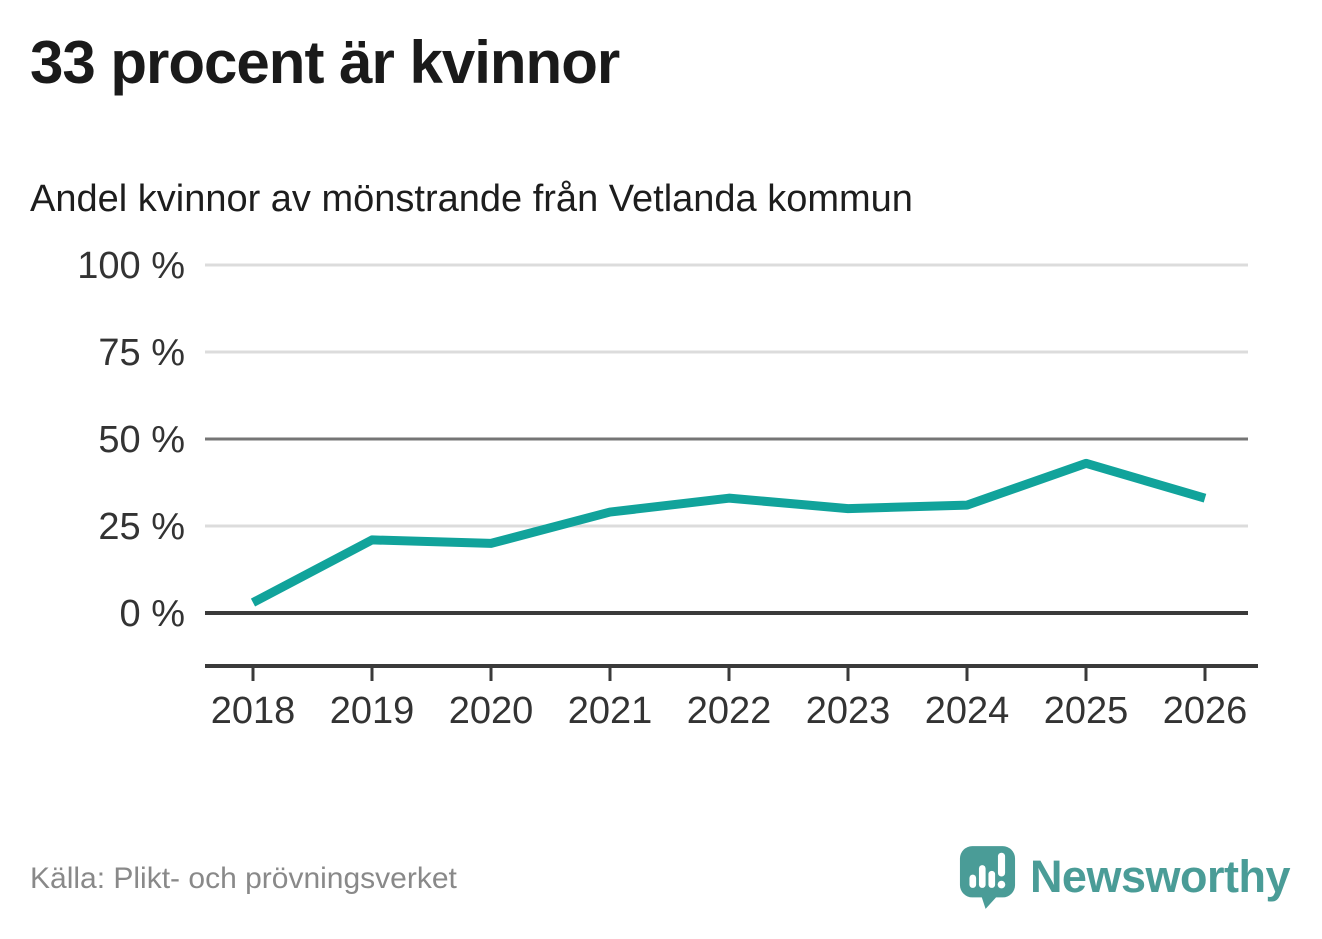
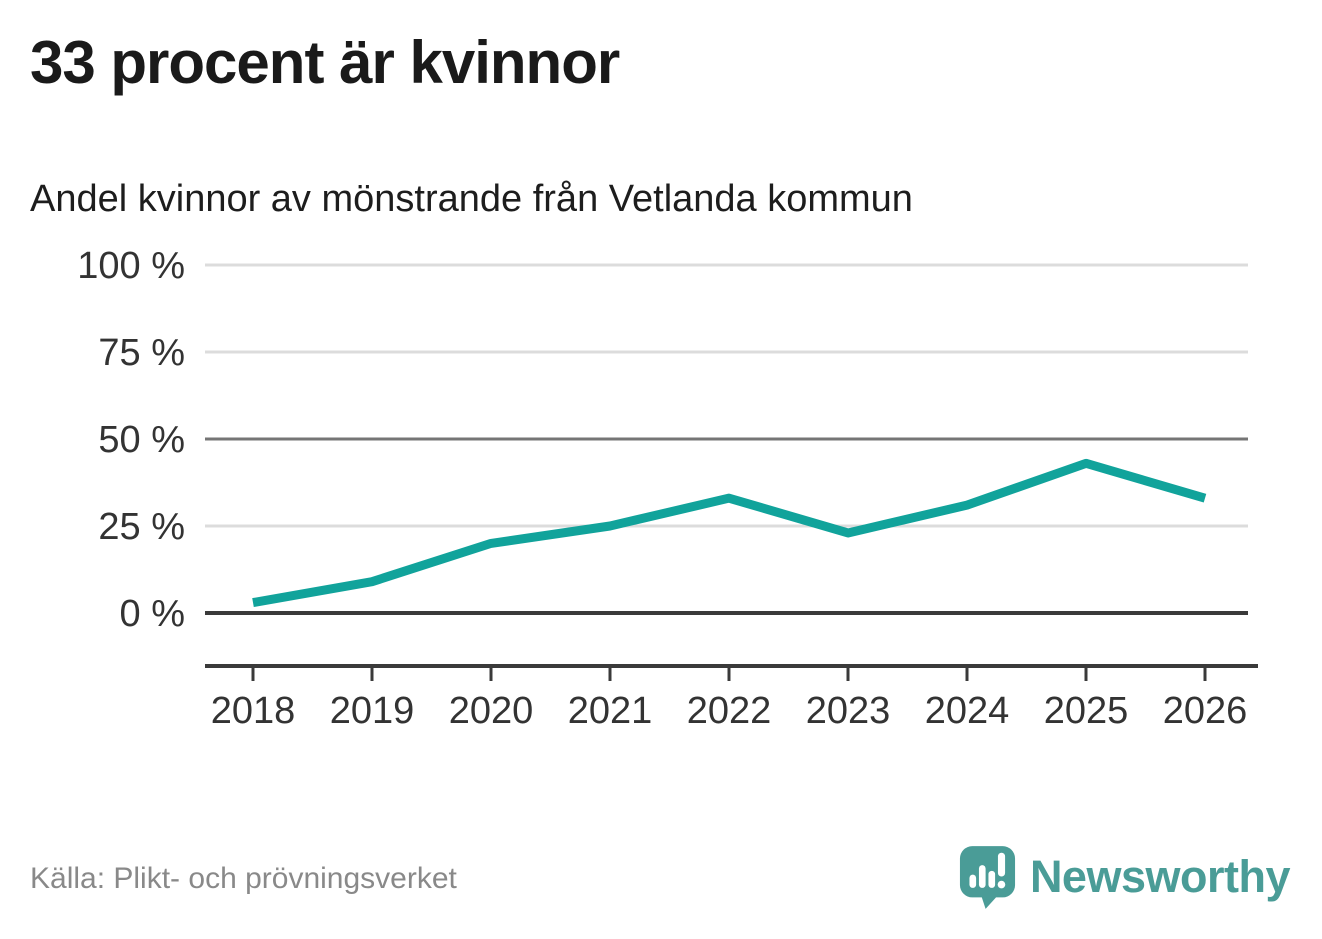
2019: 21% -> 9%
2021: 29% -> 25%
2023: 30% -> 23%
